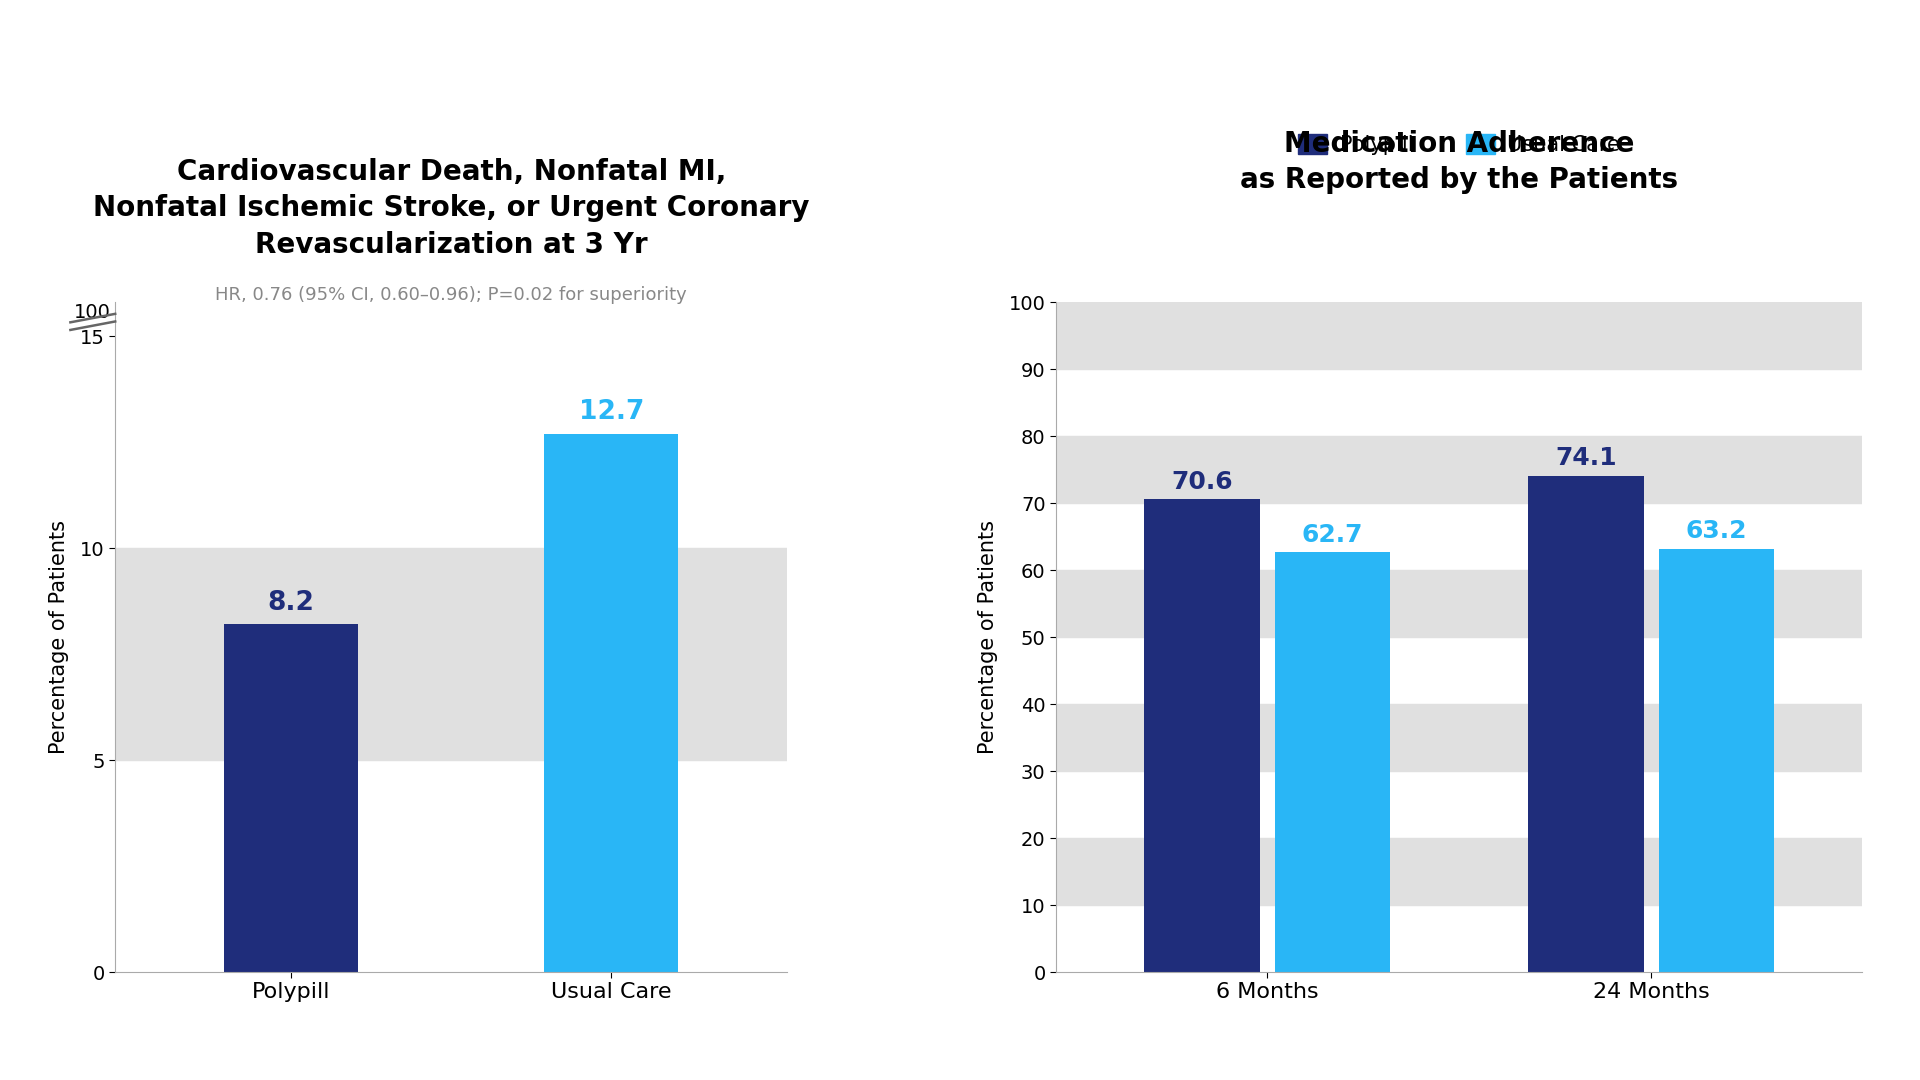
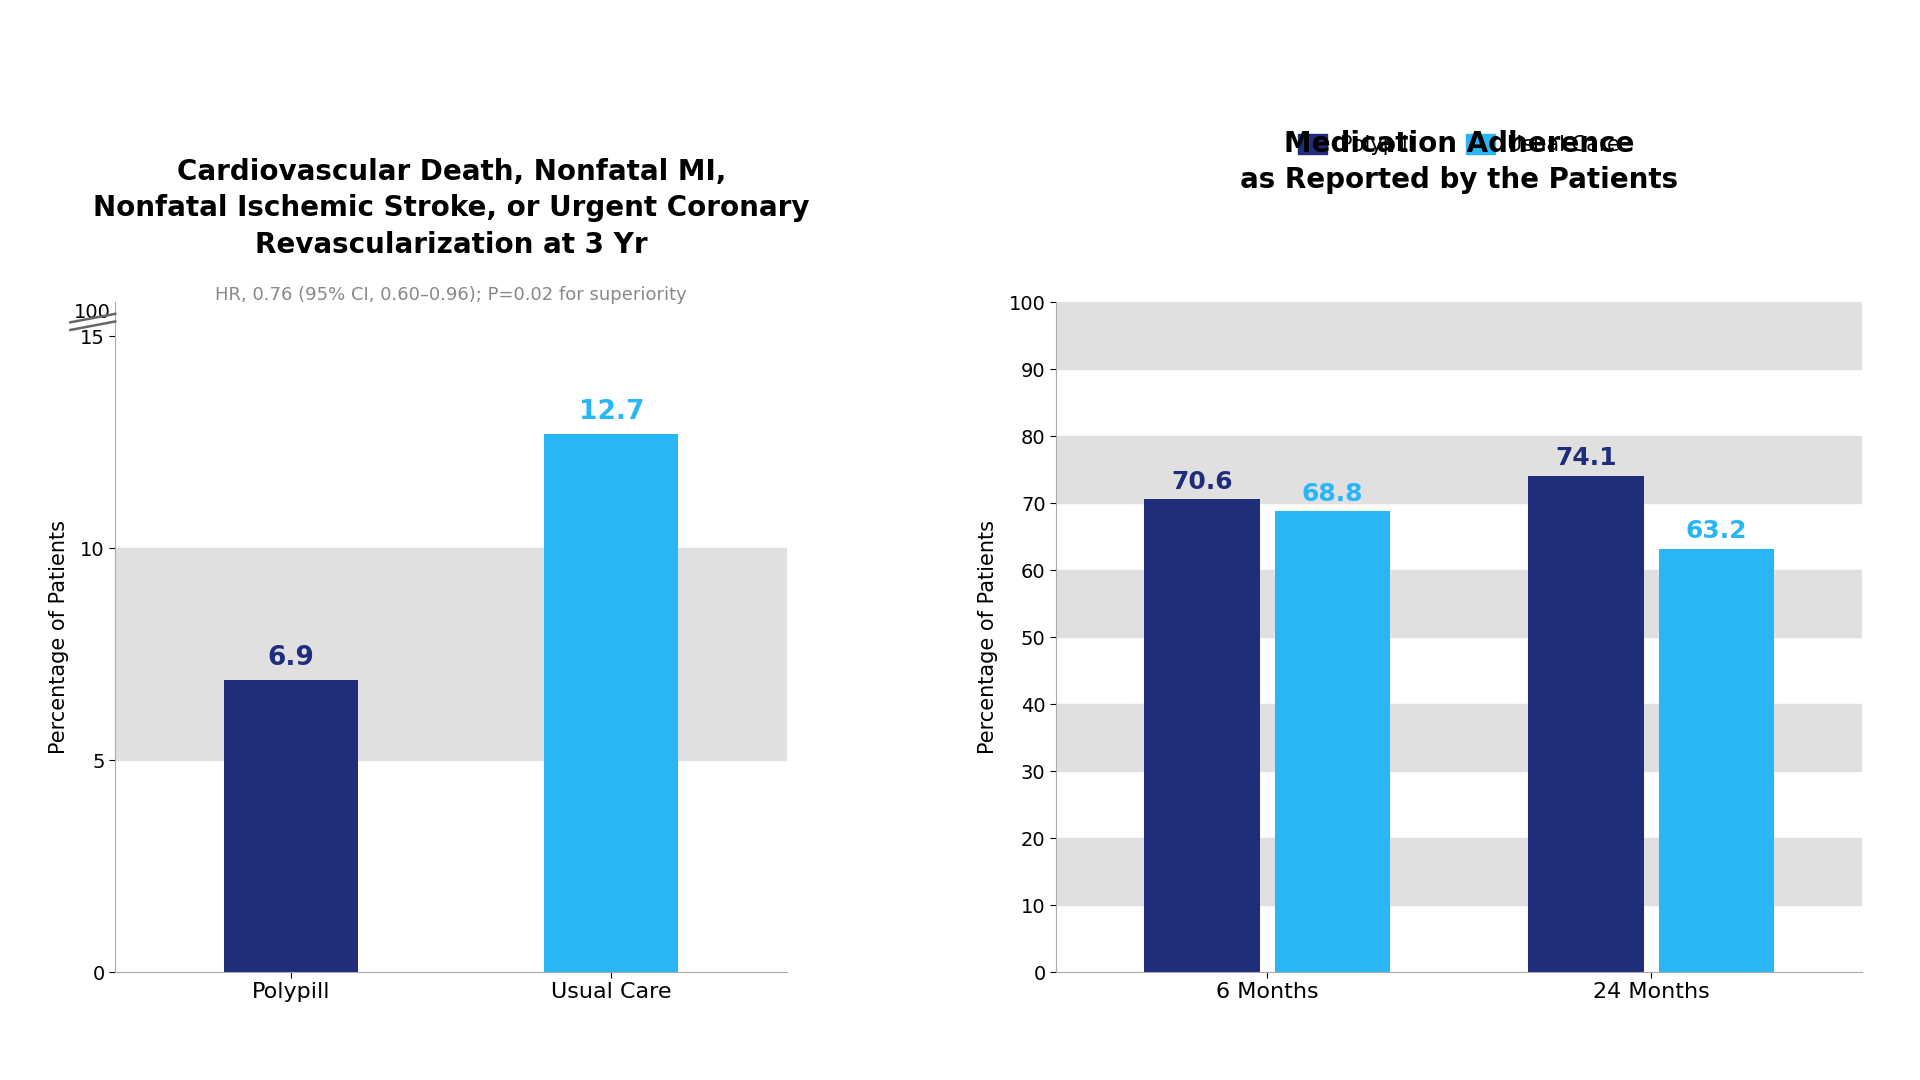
Polypill: 8.2 -> 6.9
Usual Care/6 Months: 62.7 -> 68.8
